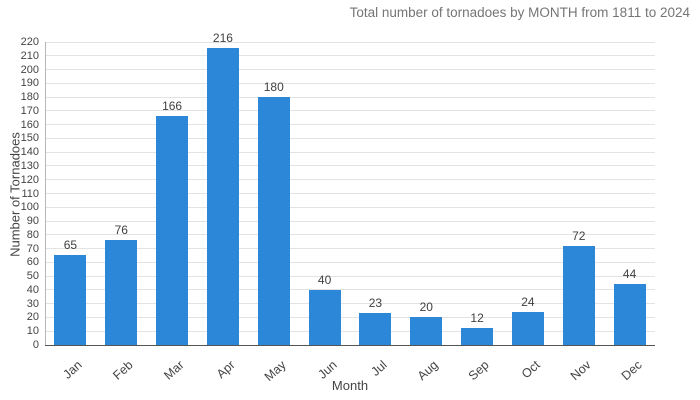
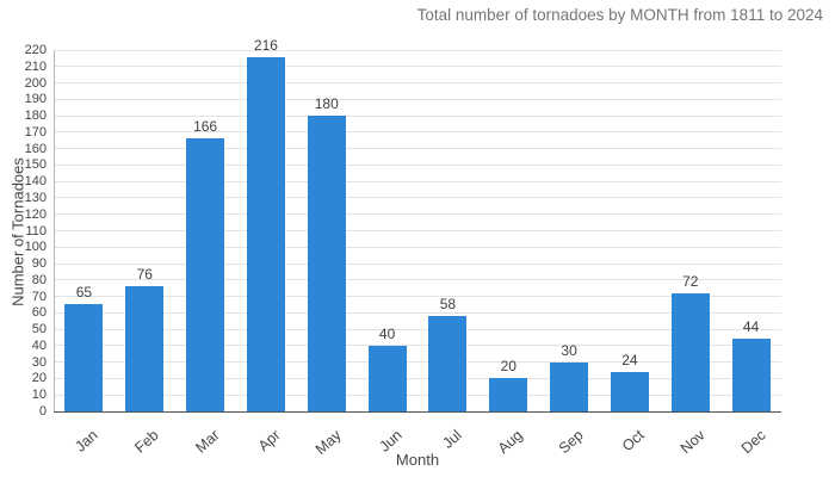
Jul: 23 -> 58
Sep: 12 -> 30
